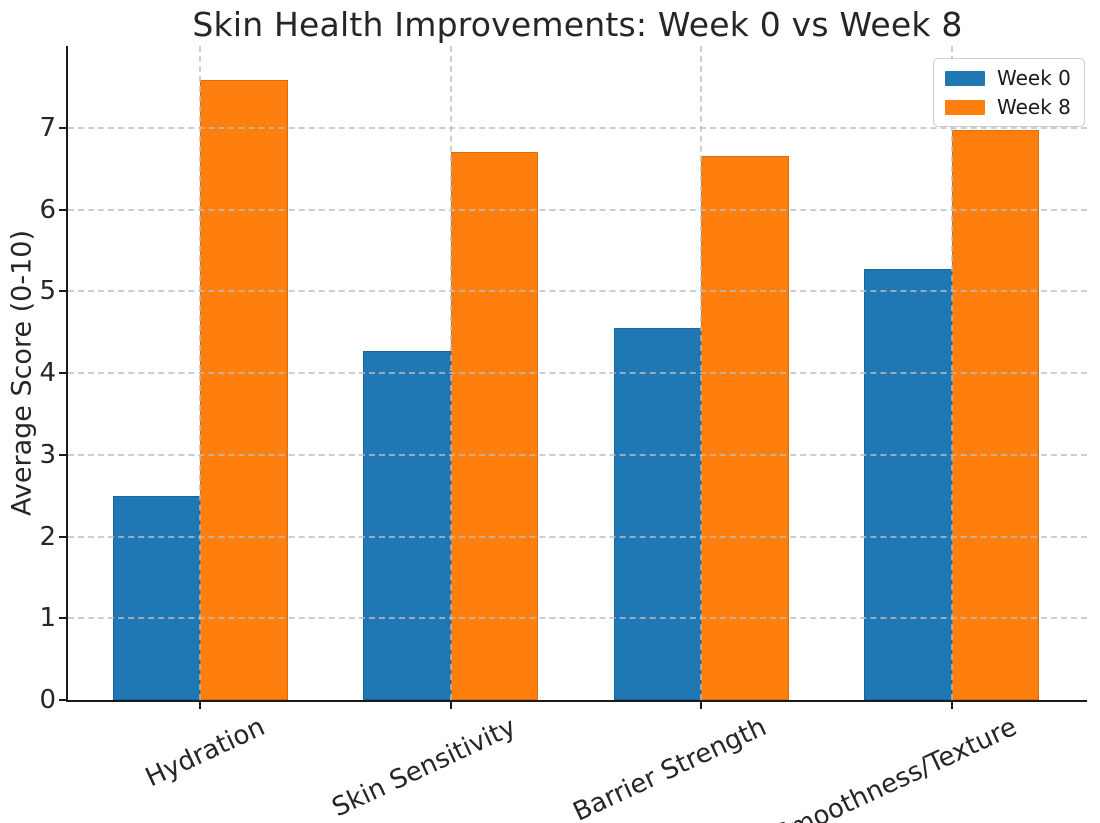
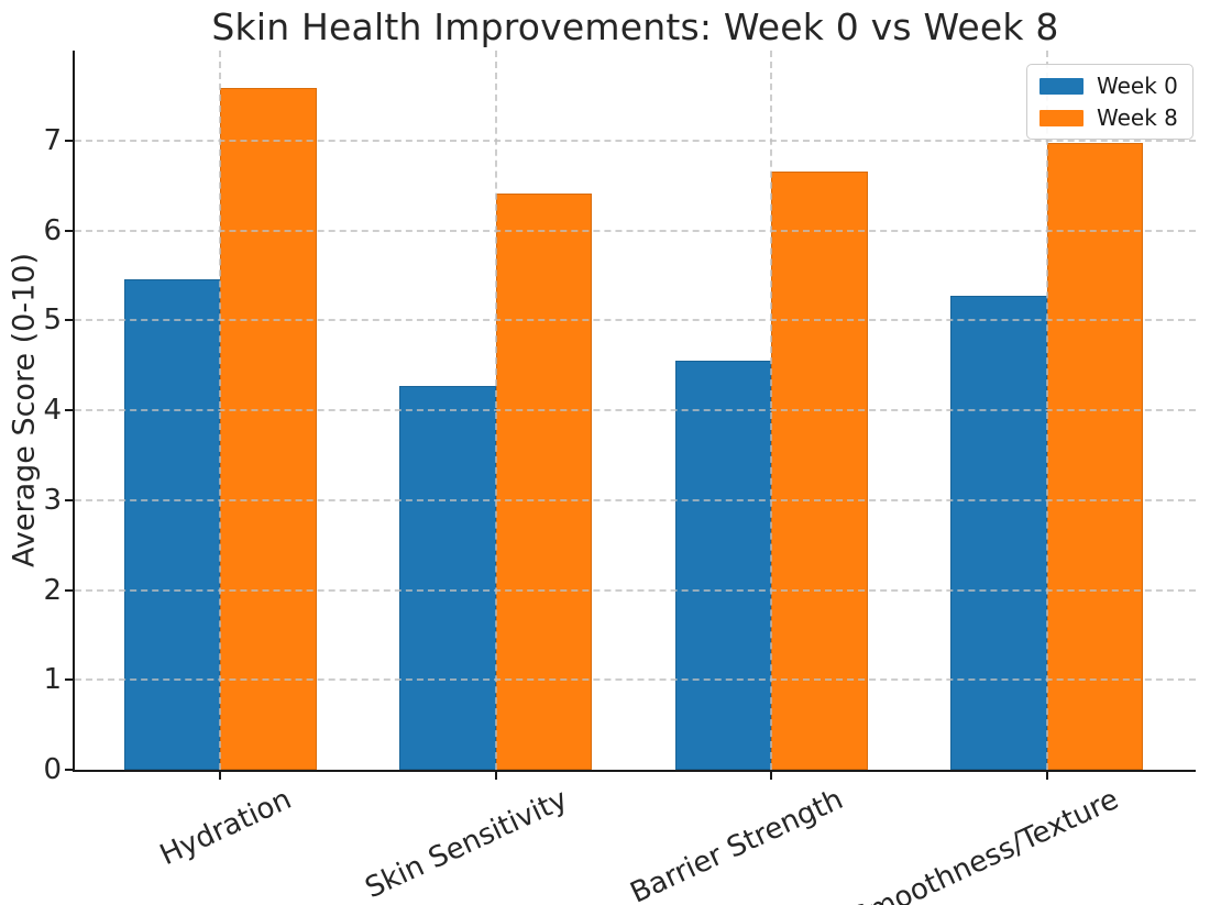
Week 0/Hydration: 2.5 -> 5.5
Week 8/Skin Sensitivity: 6.7 -> 6.4
